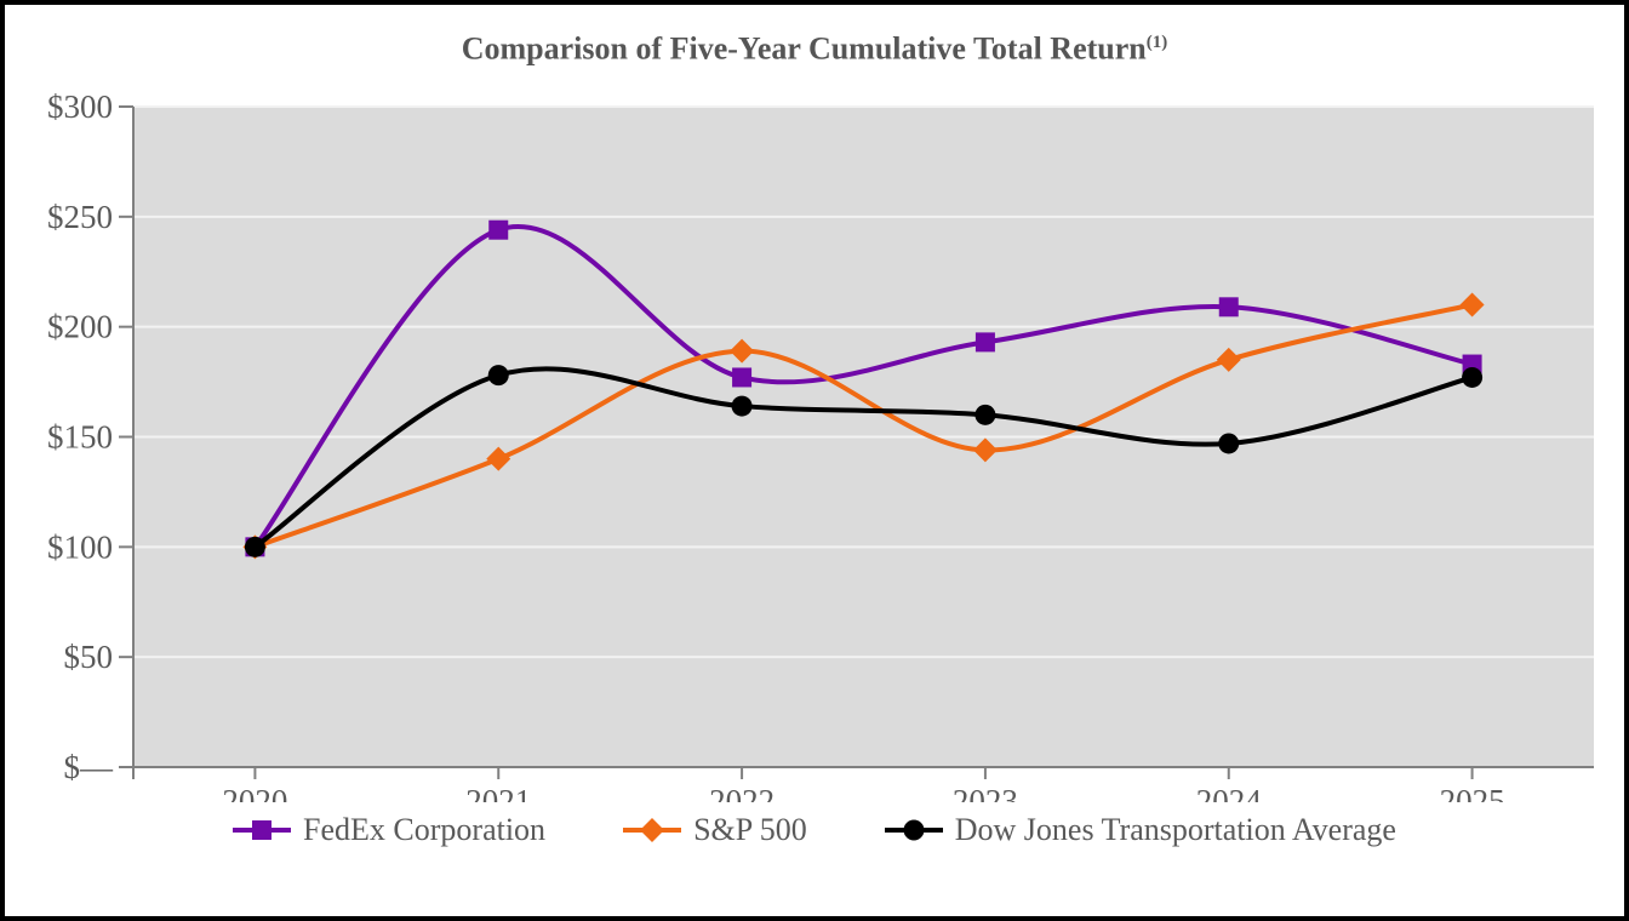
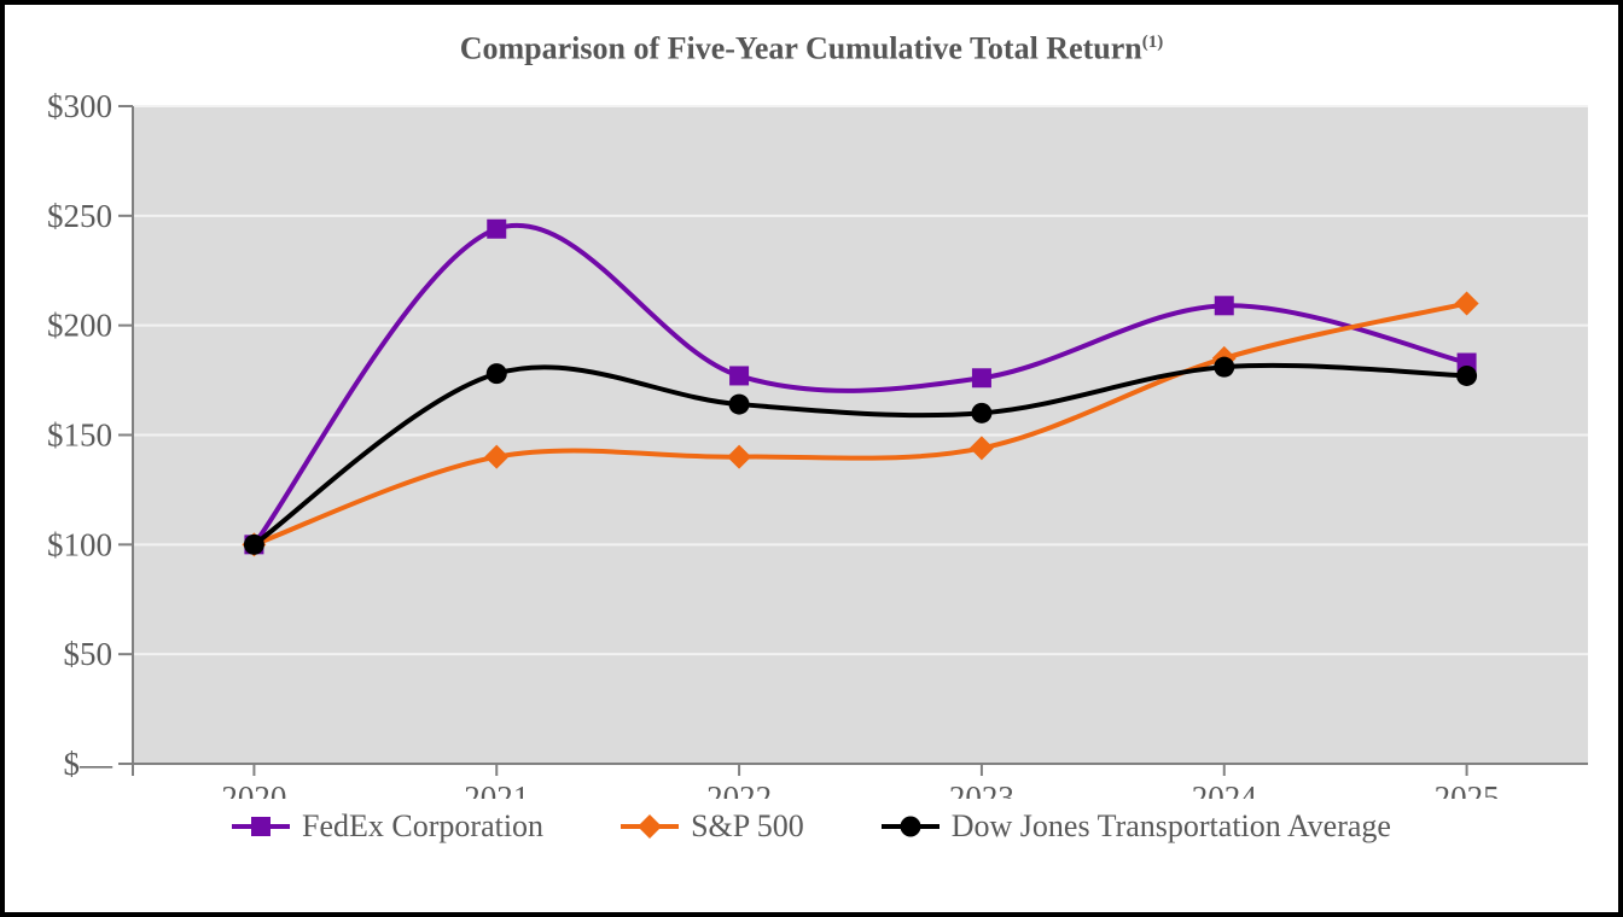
S&P 500/2022: $189 -> $140
FedEx Corporation/2023: $193 -> $176
Dow Jones Transportation Average/2024: $147 -> $181
